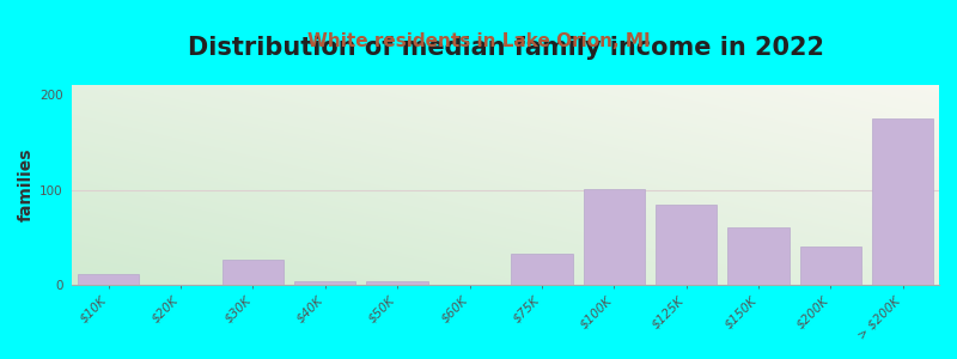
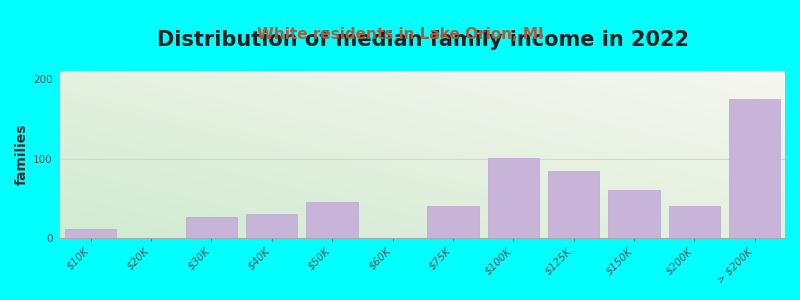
$40K: 4 -> 30
$50K: 4 -> 46
$75K: 33 -> 40
